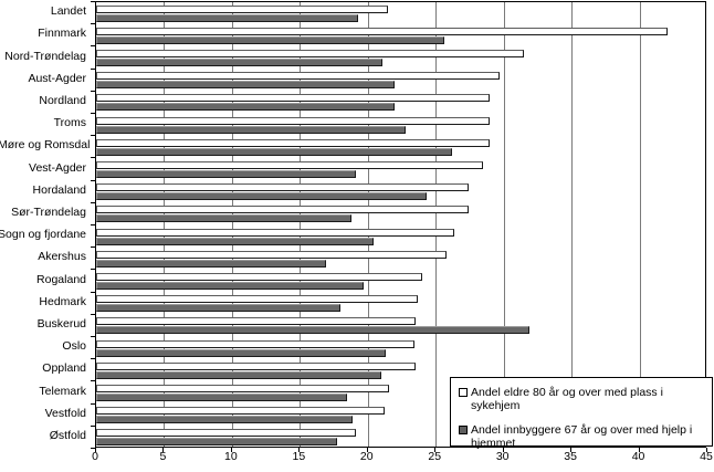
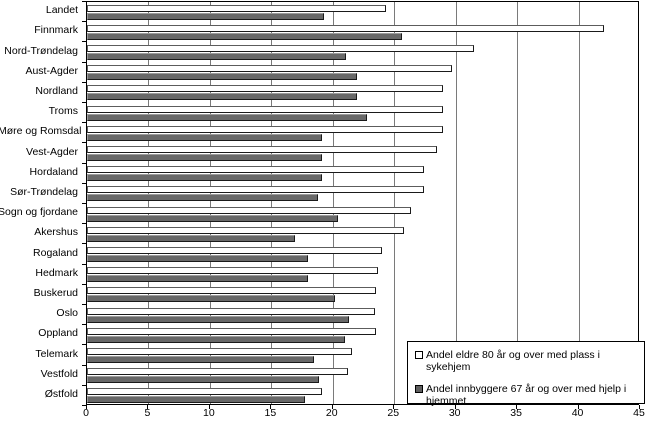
Andel eldre 80 år og over med plass i sykehjem/Landet: 21.5 -> 24.3
Andel innbyggere 67 år og over med hjelp i hjemmet/Møre og Romsdal: 26.2 -> 19.1
Andel innbyggere 67 år og over med hjelp i hjemmet/Hordaland: 24.3 -> 19.1
Andel innbyggere 67 år og over med hjelp i hjemmet/Rogaland: 19.7 -> 18.0
Andel innbyggere 67 år og over med hjelp i hjemmet/Buskerud: 31.9 -> 20.2
